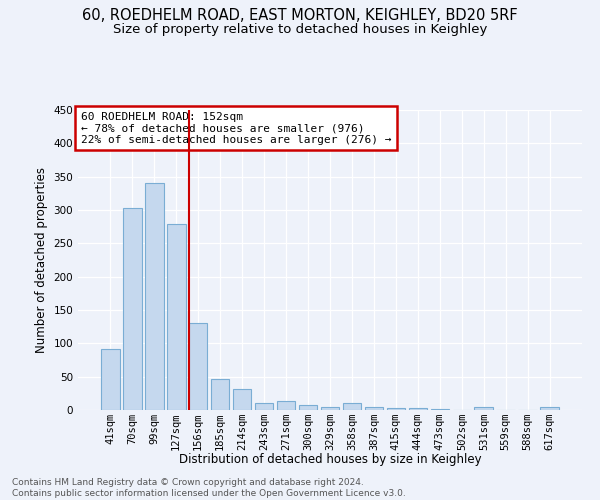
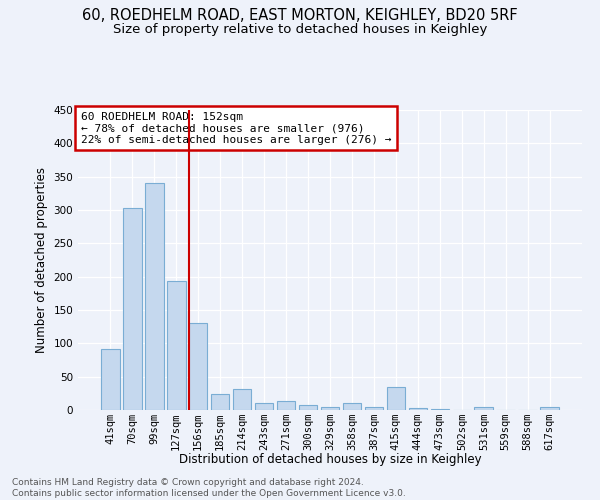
127sqm: 279 -> 194
185sqm: 47 -> 24
415sqm: 3 -> 34
